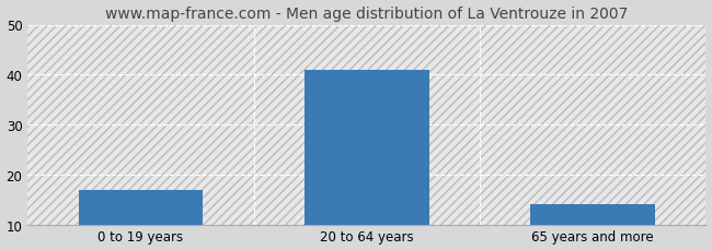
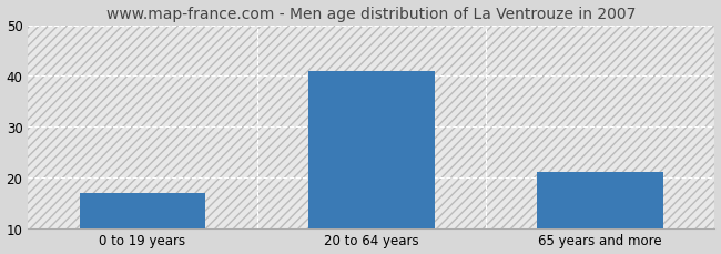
65 years and more: 14 -> 21
